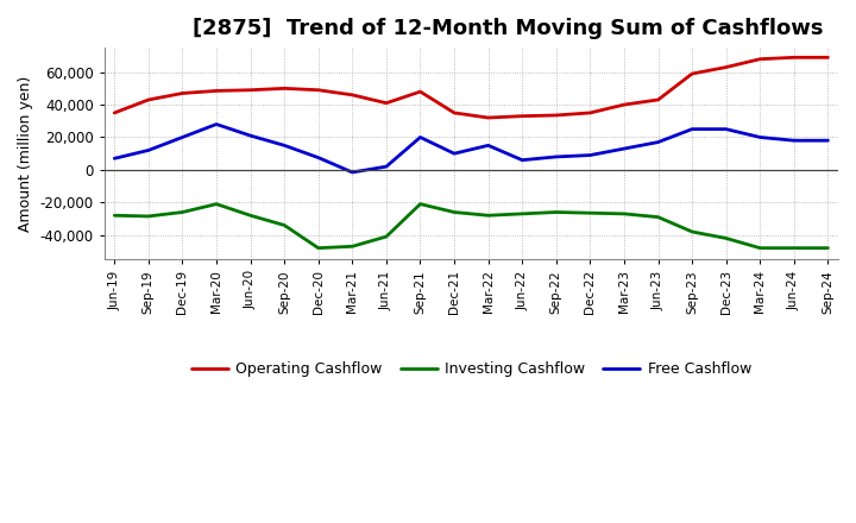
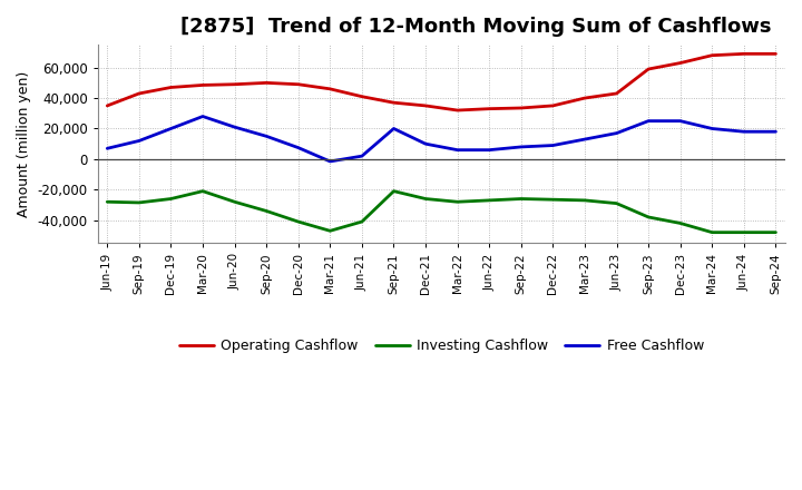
Investing Cashflow/Dec-20: -48,000 -> -41,000
Operating Cashflow/Sep-21: 48,000 -> 37,000
Free Cashflow/Mar-22: 15,000 -> 6,000
